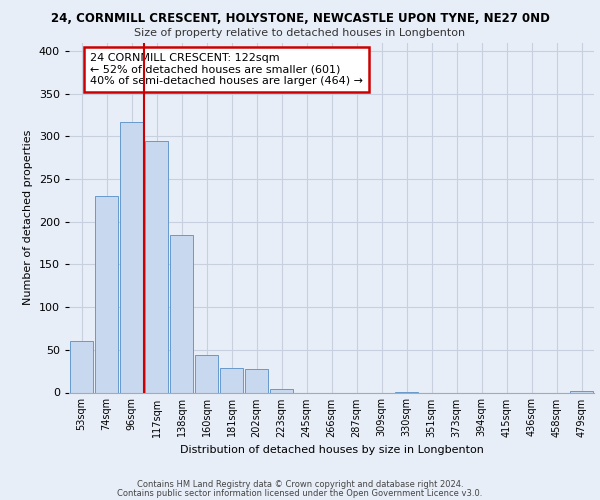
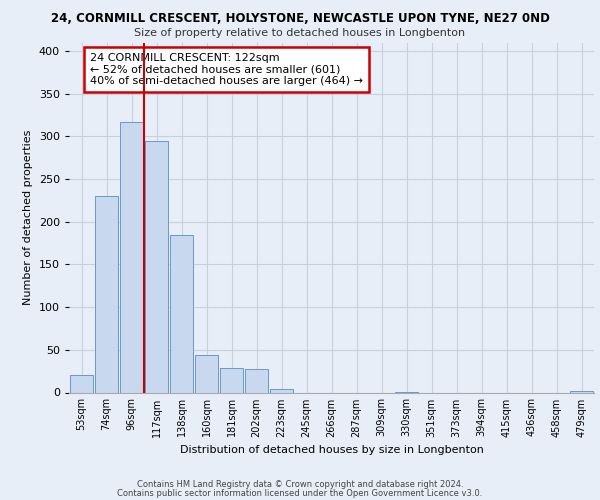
53sqm: 60 -> 20
